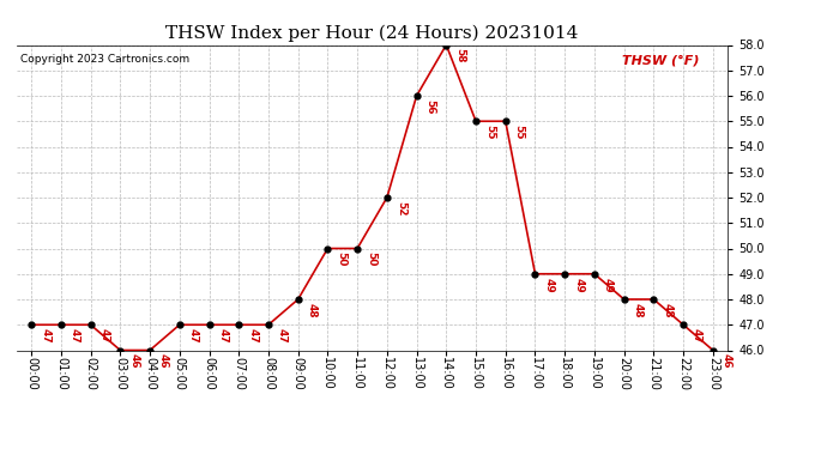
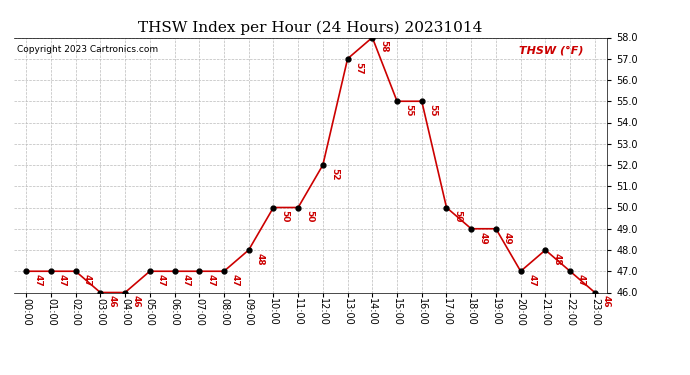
13:00: 56 -> 57
17:00: 49 -> 50
20:00: 48 -> 47
